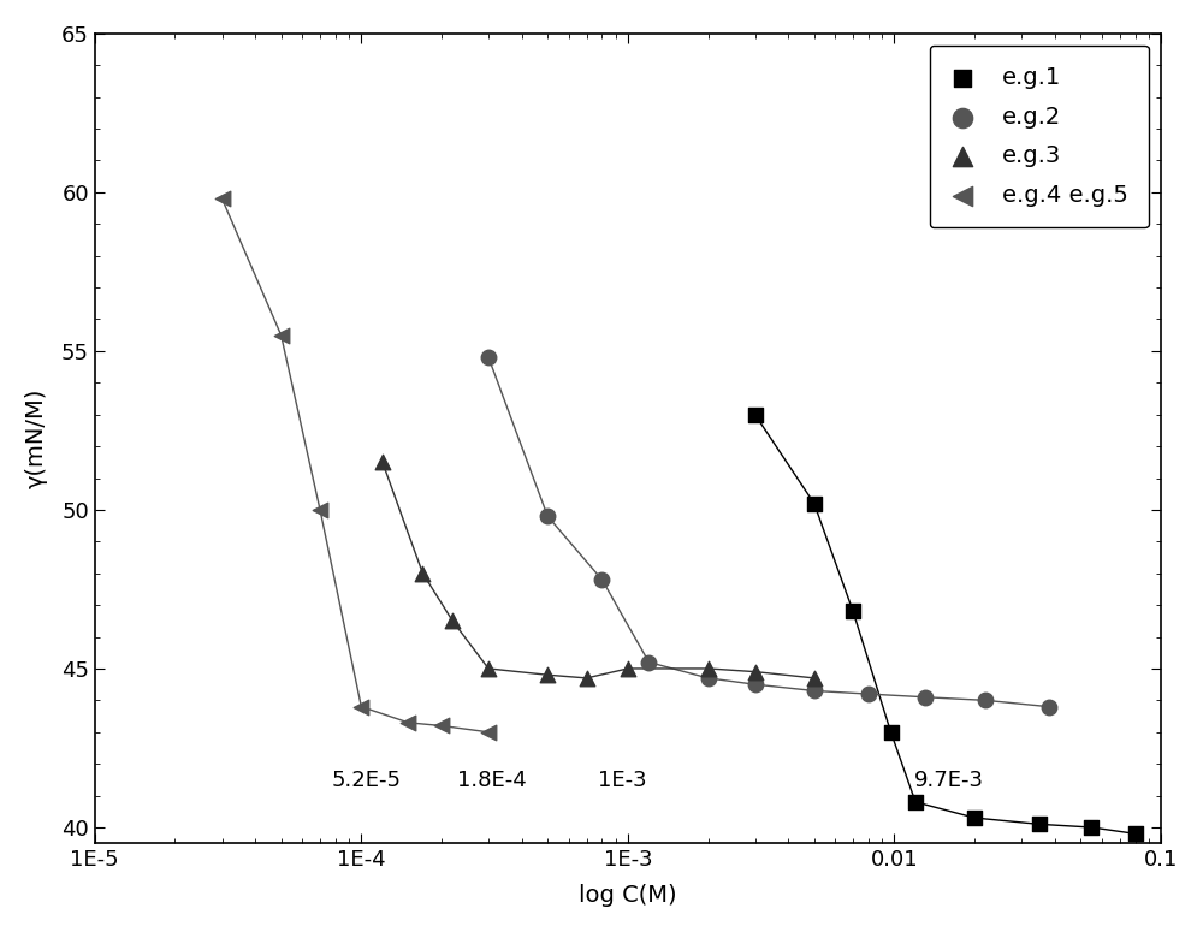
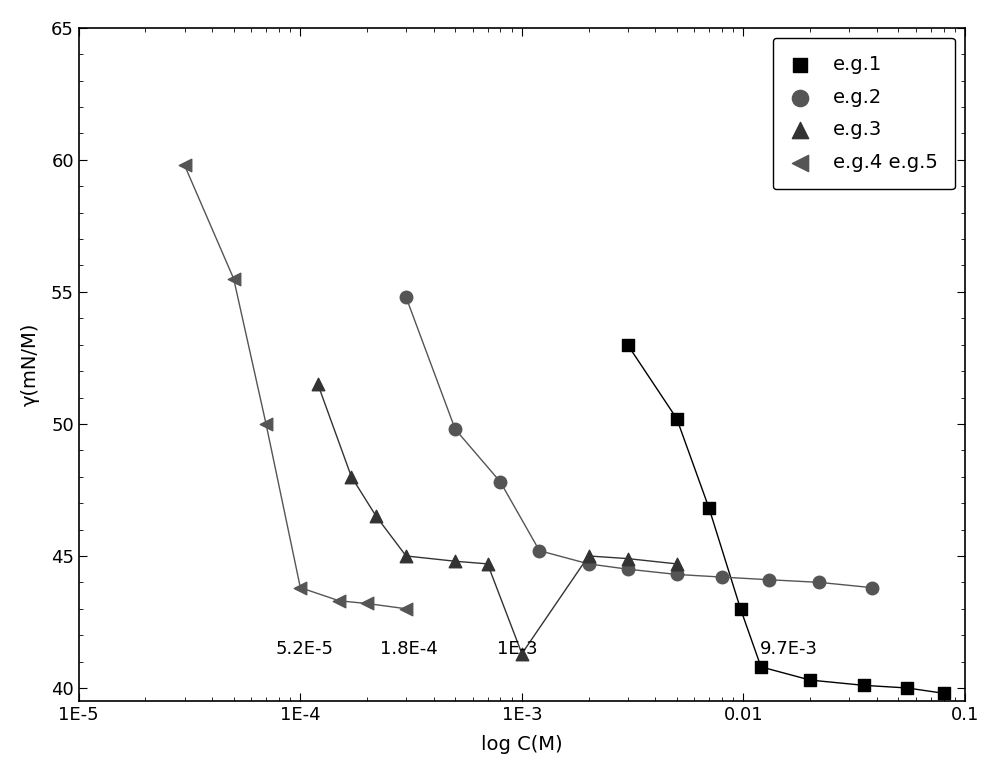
e.g.3/1E-3: 45.0 -> 41.3
